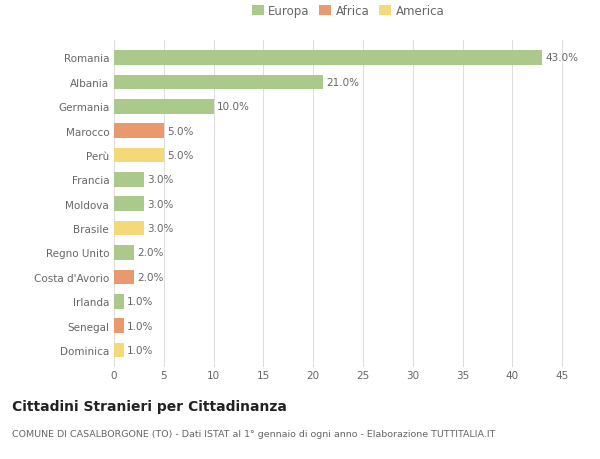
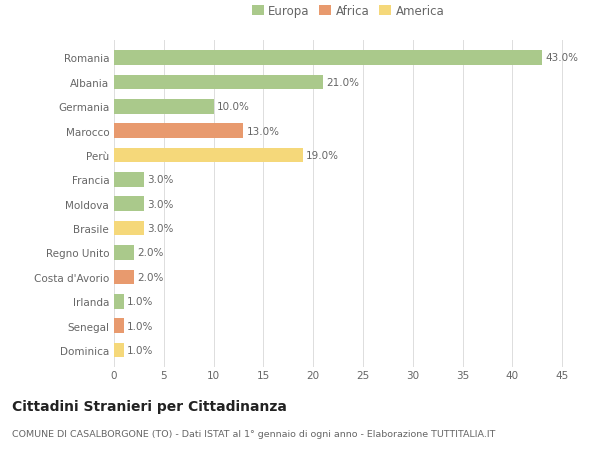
Marocco: 5.0% -> 13.0%
Perù: 5.0% -> 19.0%
